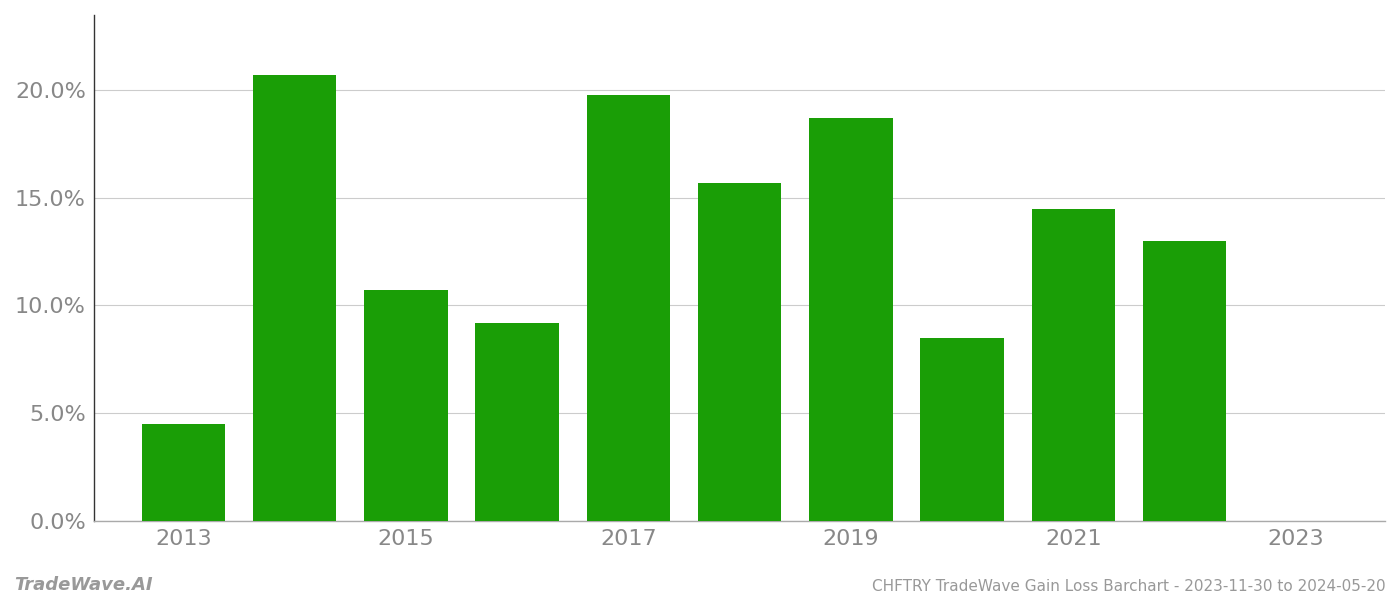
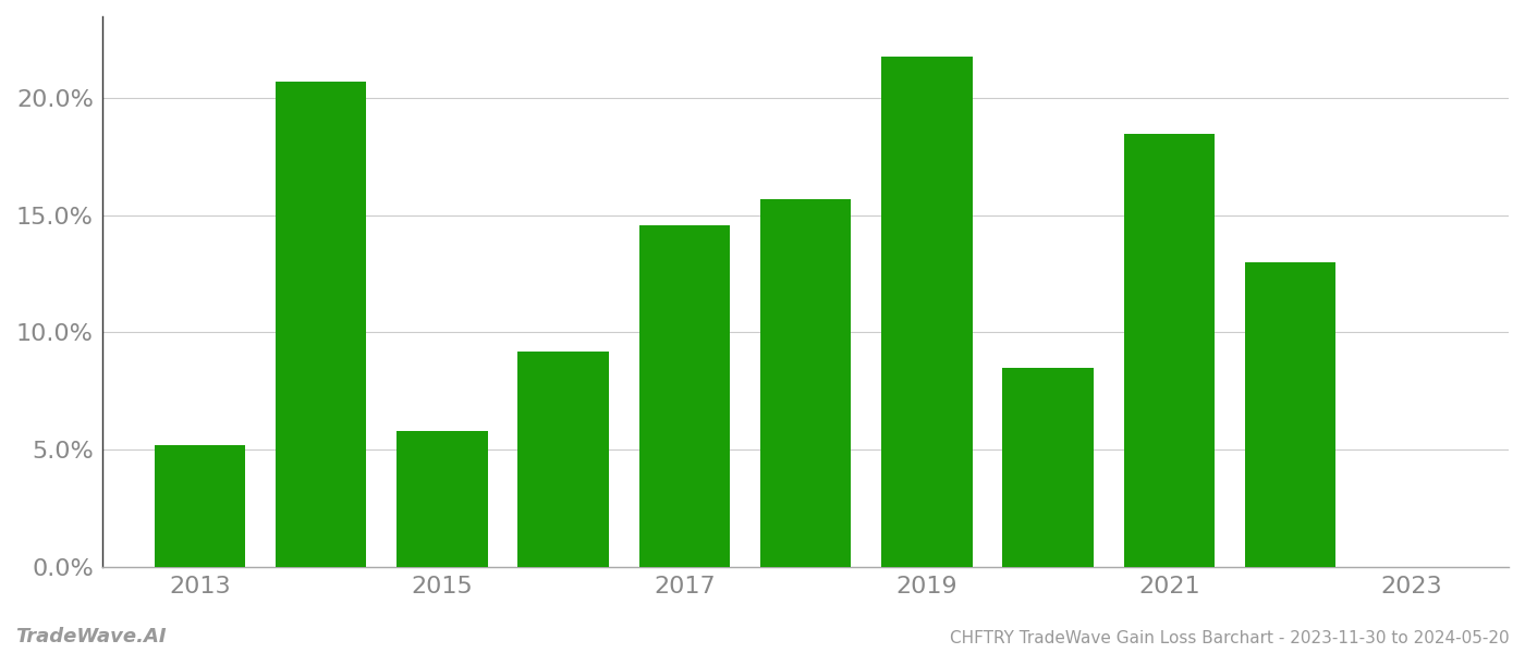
2013: 4.5% -> 5.2%
2015: 10.7% -> 5.8%
2017: 19.8% -> 14.6%
2019: 18.7% -> 21.8%
2021: 14.5% -> 18.5%
